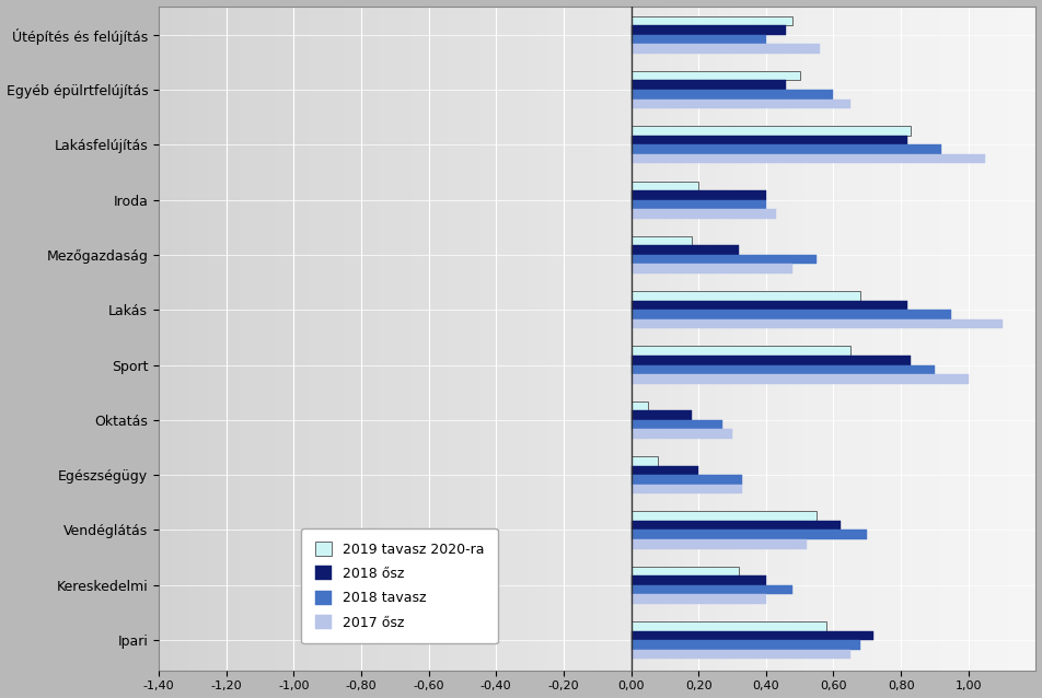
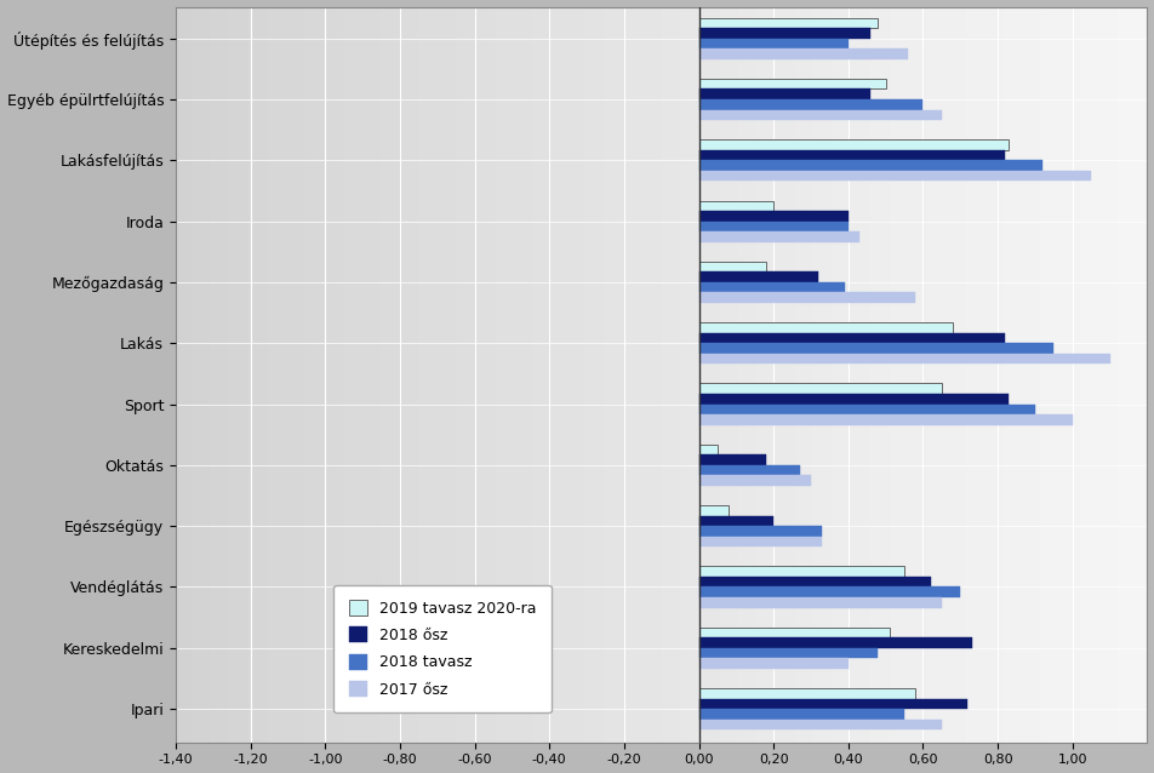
2018 tavasz/Mezőgazdaság: 0,55 -> 0,39
2017 ősz/Mezőgazdaság: 0,48 -> 0,58
2017 ősz/Vendéglátás: 0,52 -> 0,65
2019 tavasz 2020-ra/Kereskedelmi: 0,32 -> 0,51
2018 ősz/Kereskedelmi: 0,40 -> 0,73
2018 tavasz/Ipari: 0,68 -> 0,55
